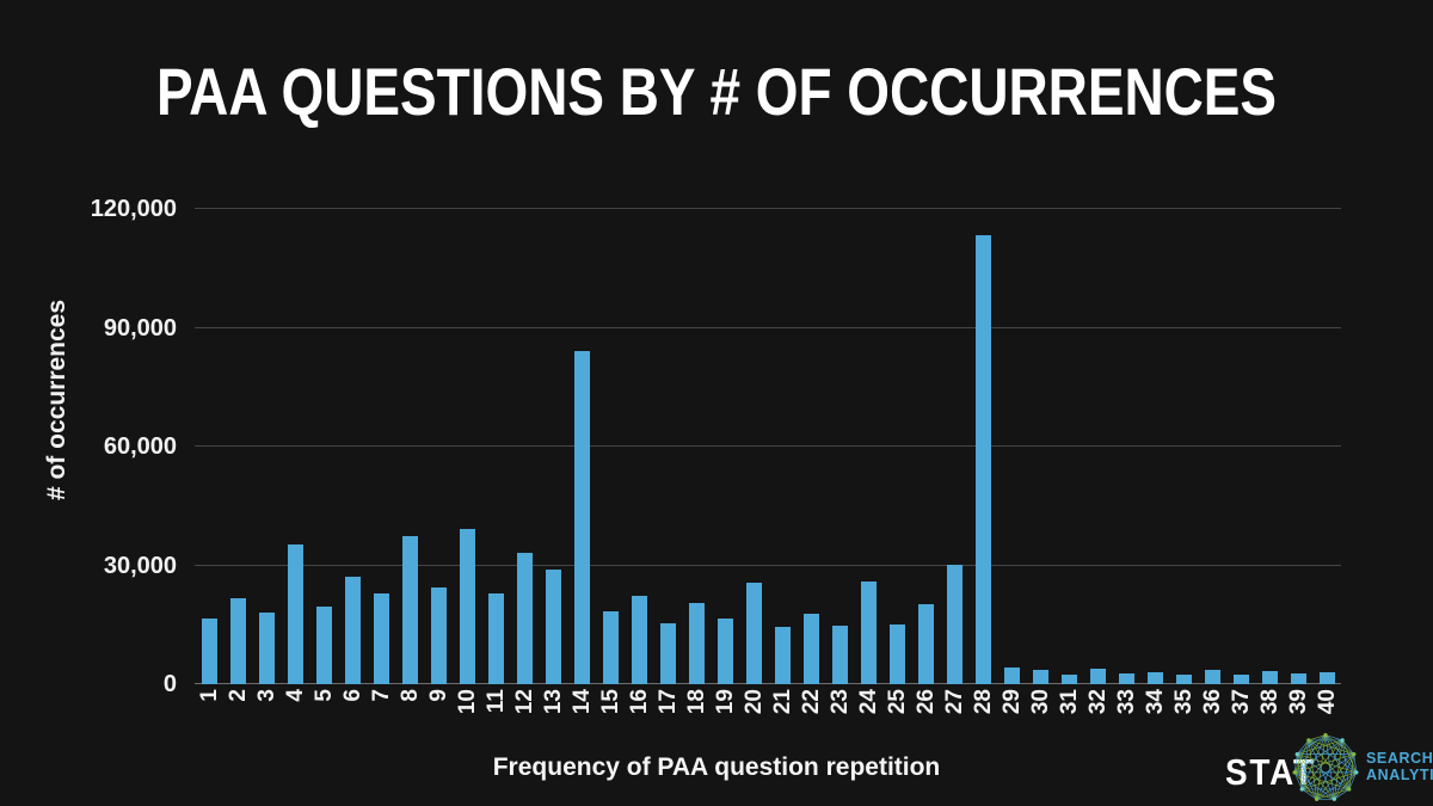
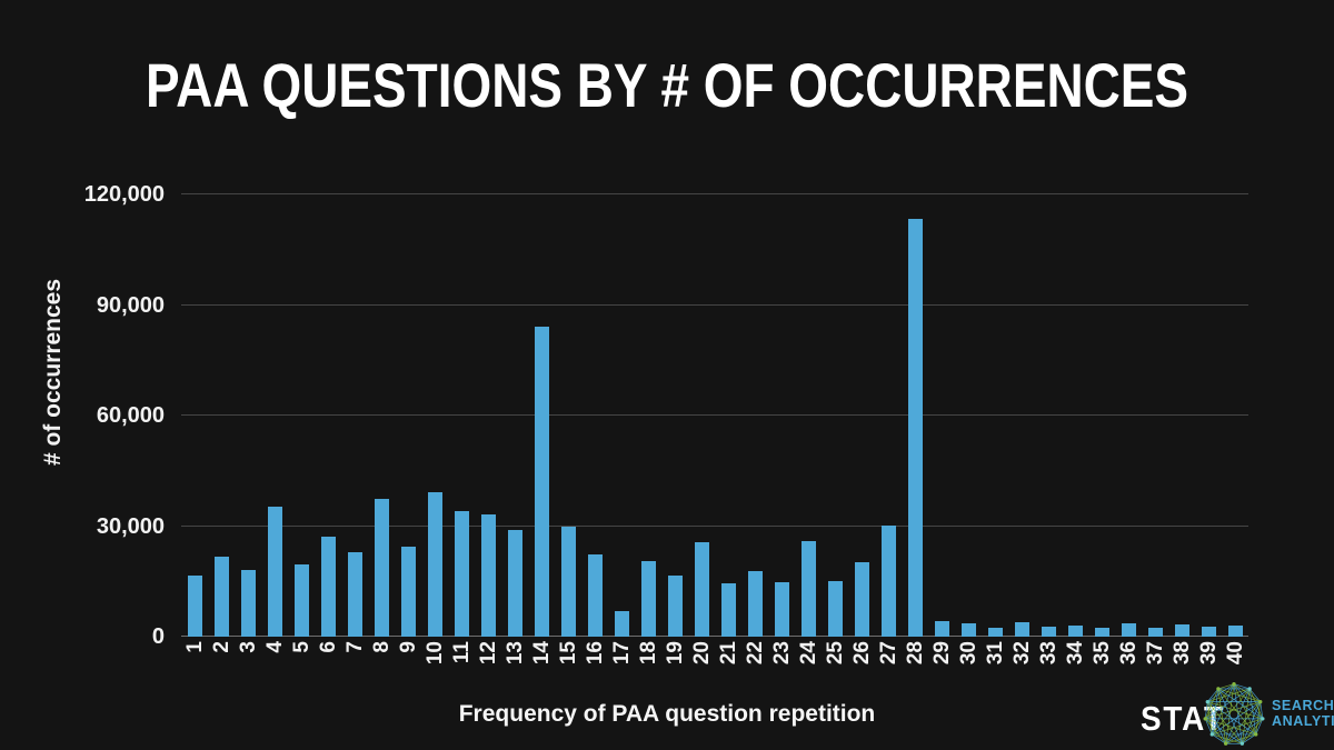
11: 23000 -> 34000
15: 18000 -> 30000
17: 16000 -> 7000
